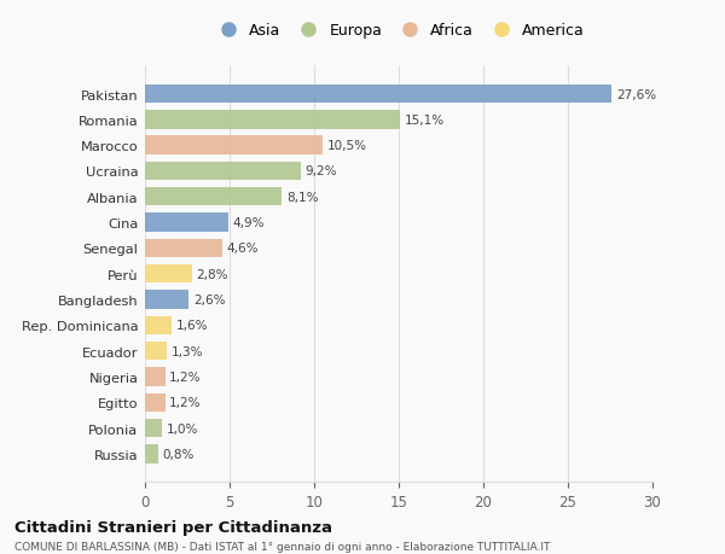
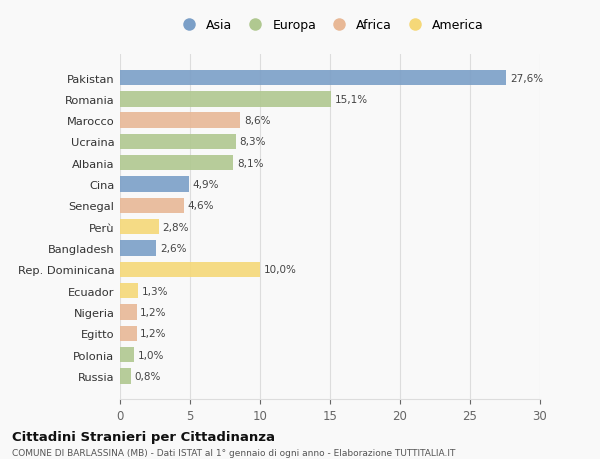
Marocco: 10,5% -> 8,6%
Ucraina: 9,2% -> 8,3%
Rep. Dominicana: 1,6% -> 10,0%
